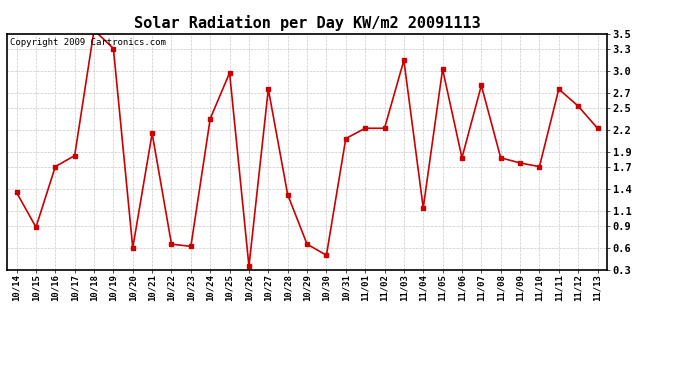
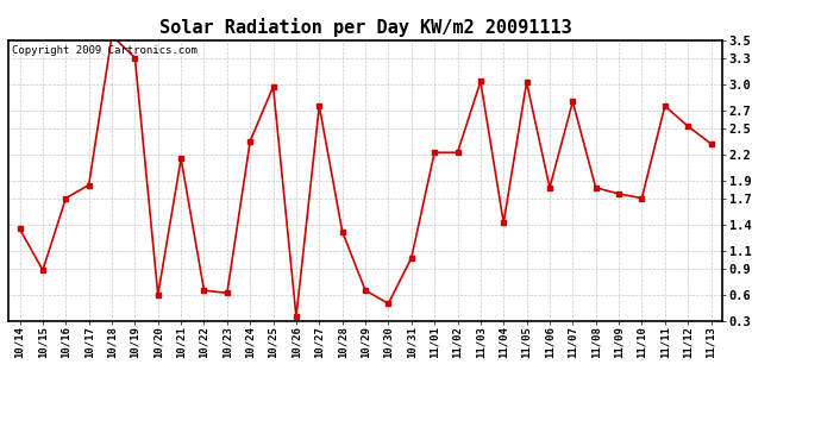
10/31: 2.08 -> 1.02
11/03: 3.14 -> 3.03
11/04: 1.14 -> 1.42
11/13: 2.22 -> 2.32
